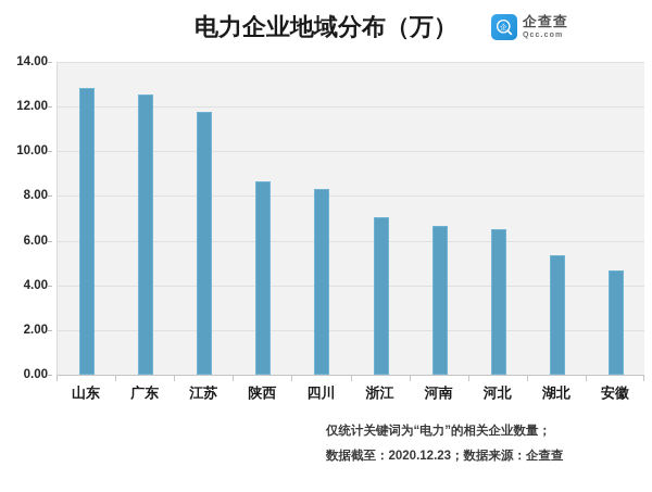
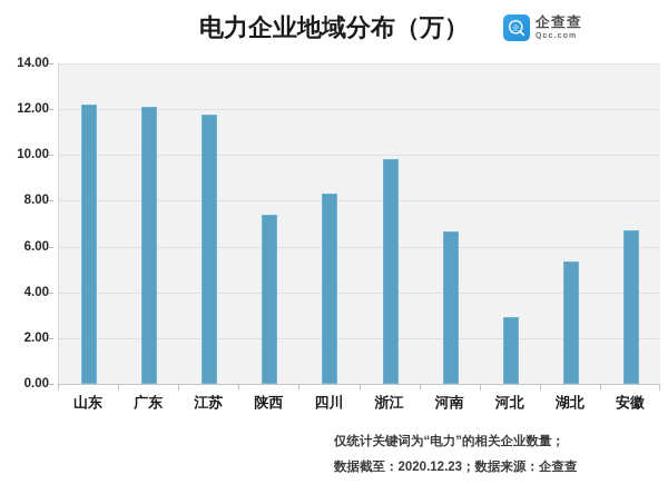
山东: 12.8 -> 12.2
广东: 12.6 -> 12.1
陕西: 8.7 -> 7.4
浙江: 7.0 -> 9.8
河北: 6.5 -> 2.9
安徽: 4.7 -> 6.7
